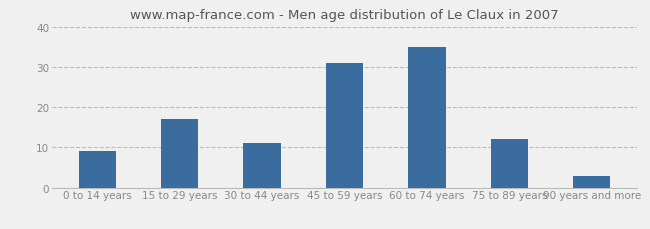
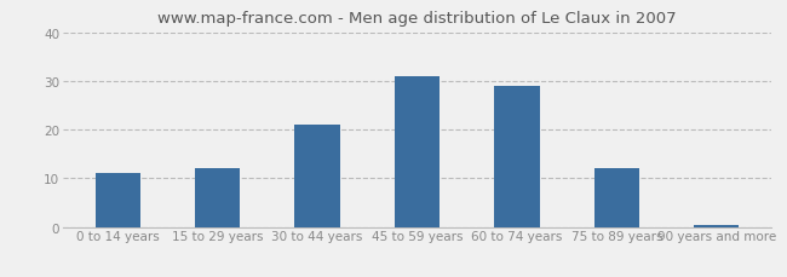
0 to 14 years: 9.0 -> 11.0
15 to 29 years: 17.0 -> 12.0
30 to 44 years: 11.0 -> 21.0
60 to 74 years: 35.0 -> 29.0
90 years and more: 3.0 -> 0.5
